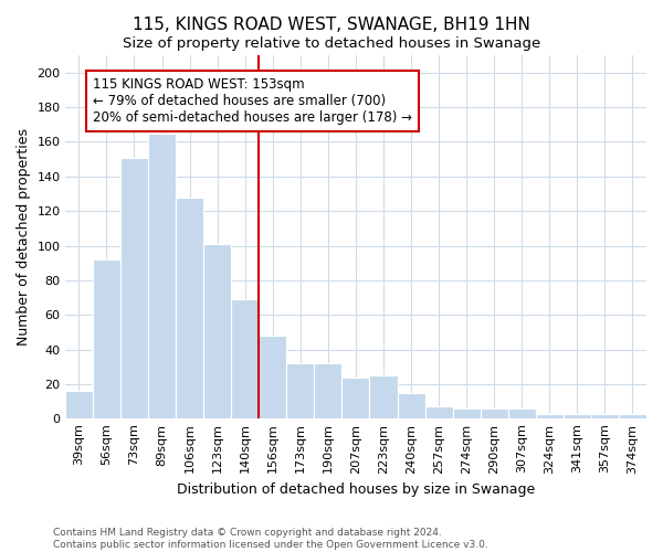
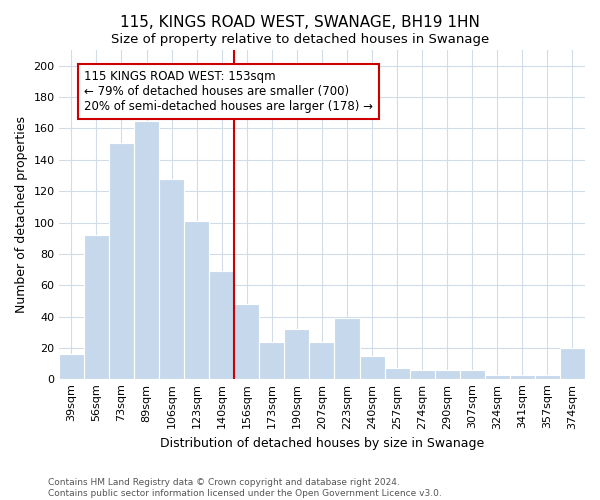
173sqm: 32 -> 24
223sqm: 25 -> 39
374sqm: 3 -> 20
